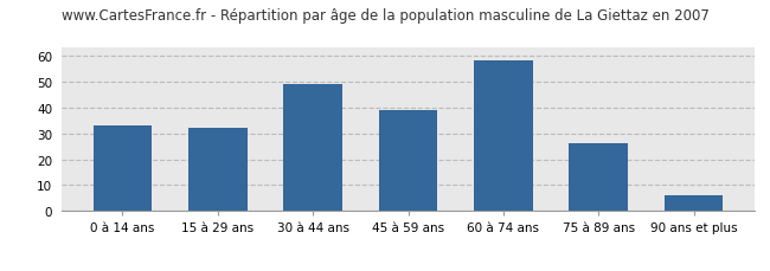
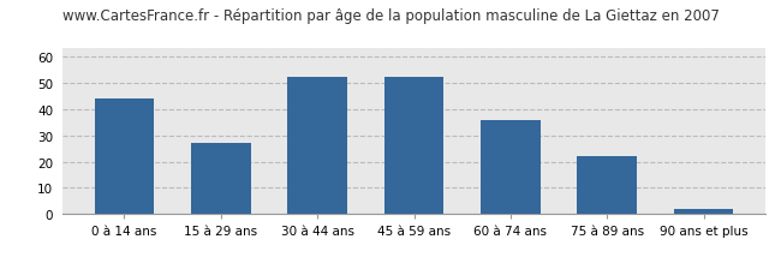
0 à 14 ans: 33 -> 44
15 à 29 ans: 32 -> 27
30 à 44 ans: 49 -> 52
45 à 59 ans: 39 -> 52
60 à 74 ans: 58 -> 36
75 à 89 ans: 26 -> 22
90 ans et plus: 6 -> 2
